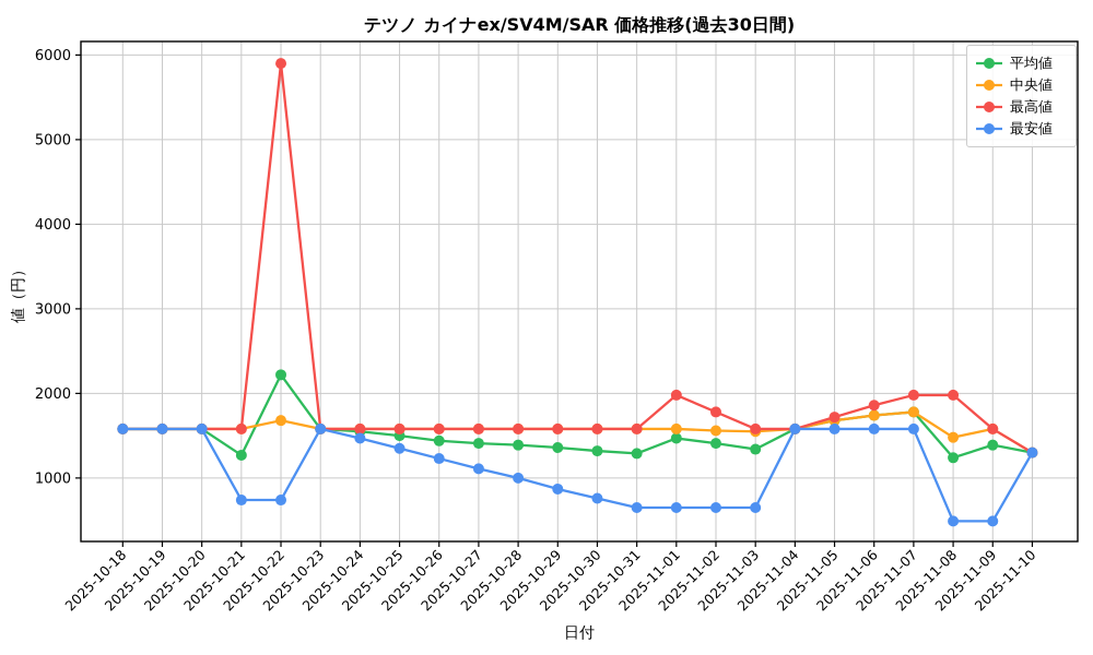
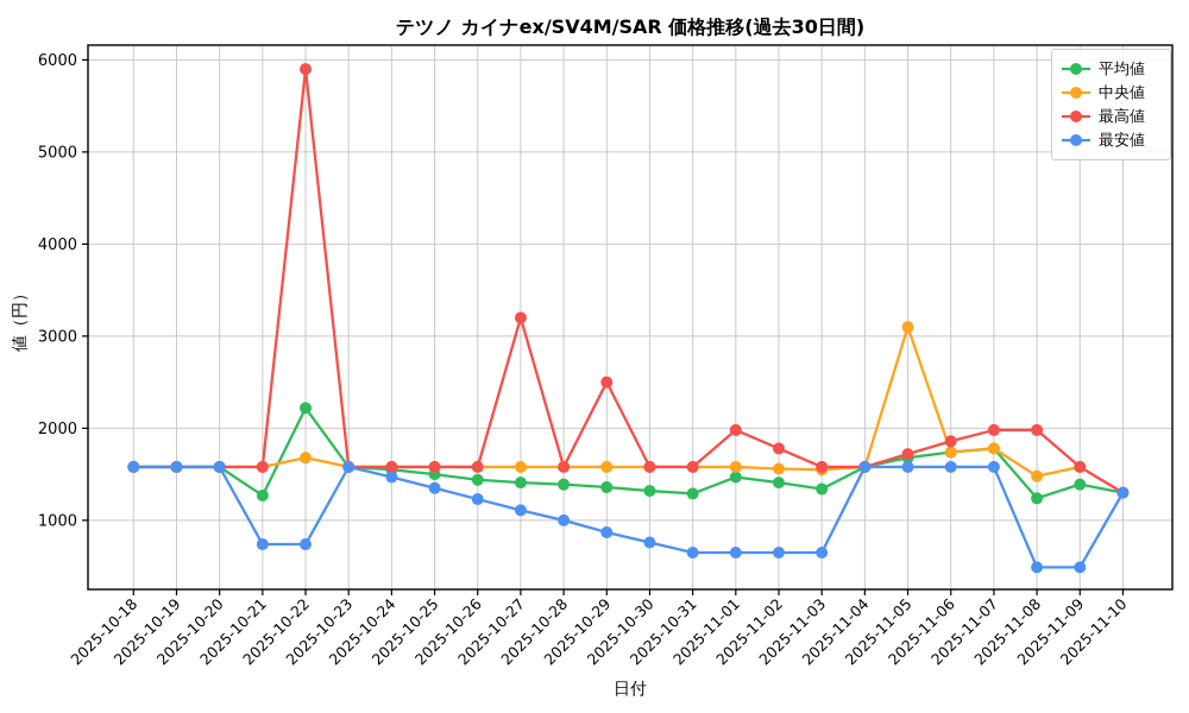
最高値/2025-10-27: 1600 -> 3200
最高値/2025-10-29: 1600 -> 2500
中央値/2025-11-05: 1700 -> 3100
